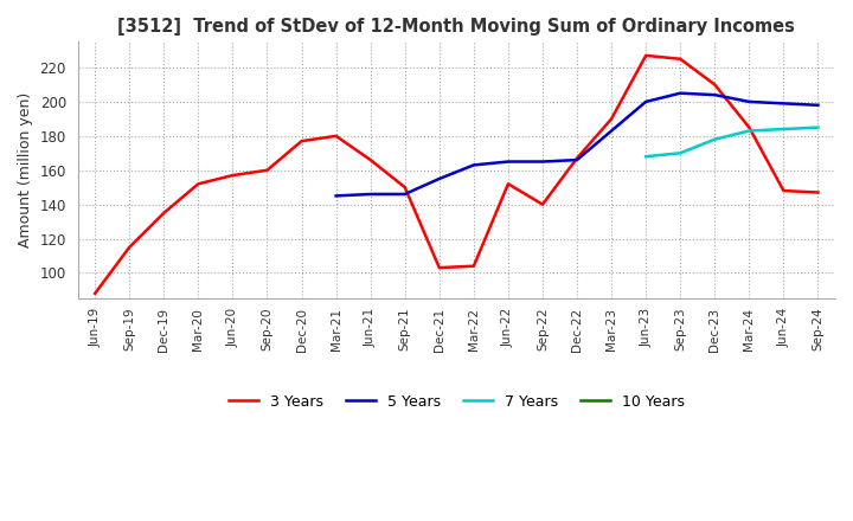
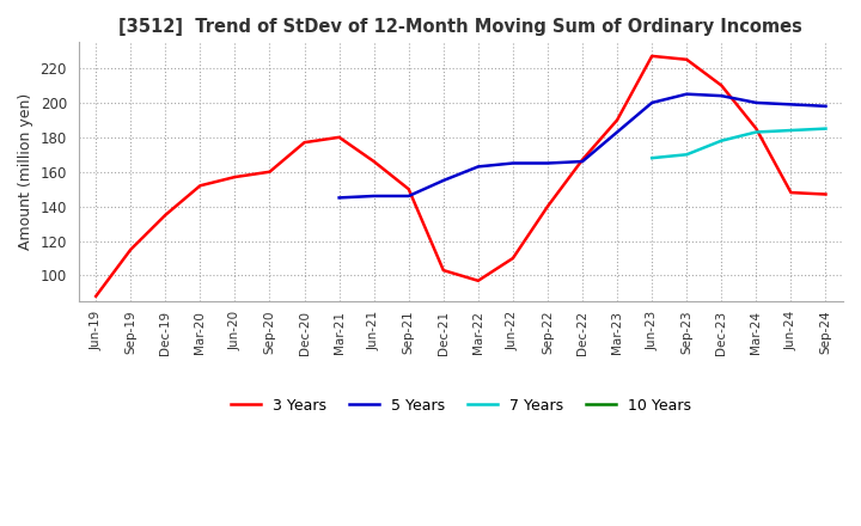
3 Years/Mar-22: 104 -> 97
3 Years/Jun-22: 152 -> 110
